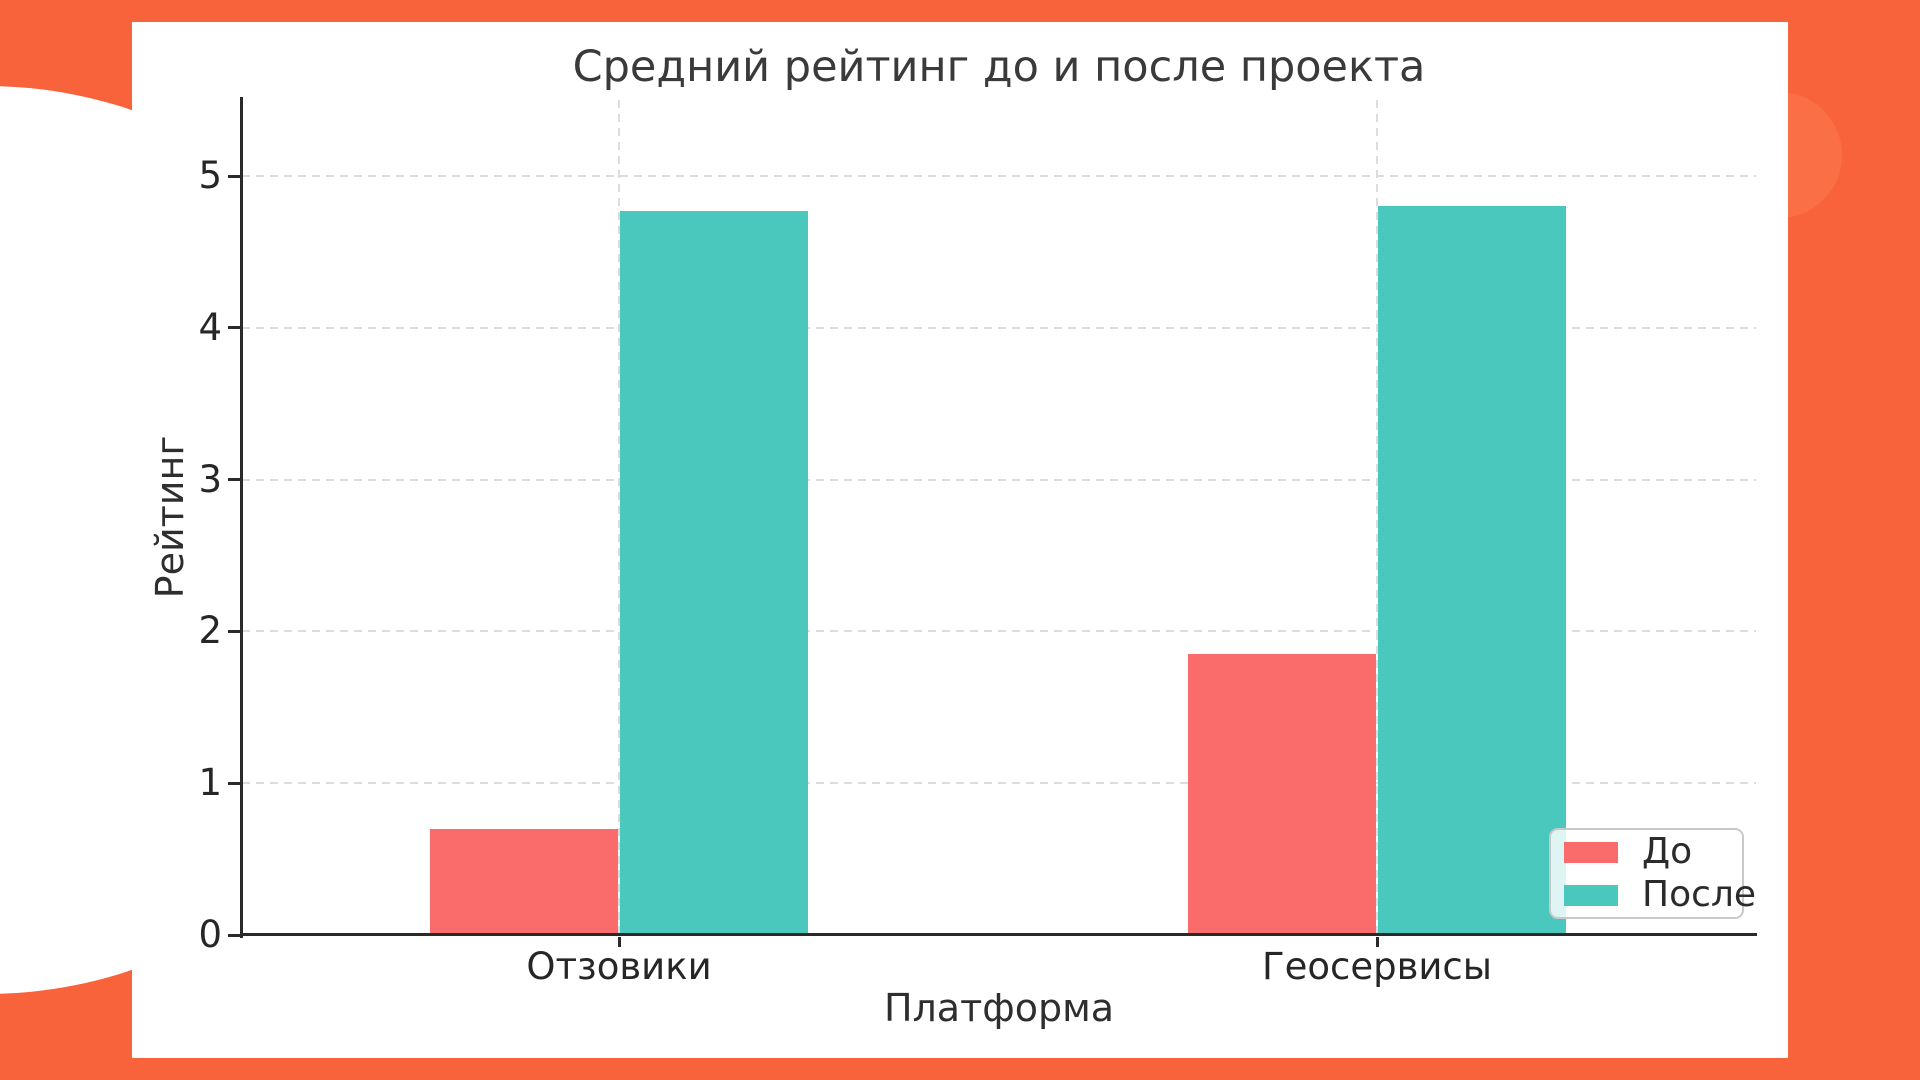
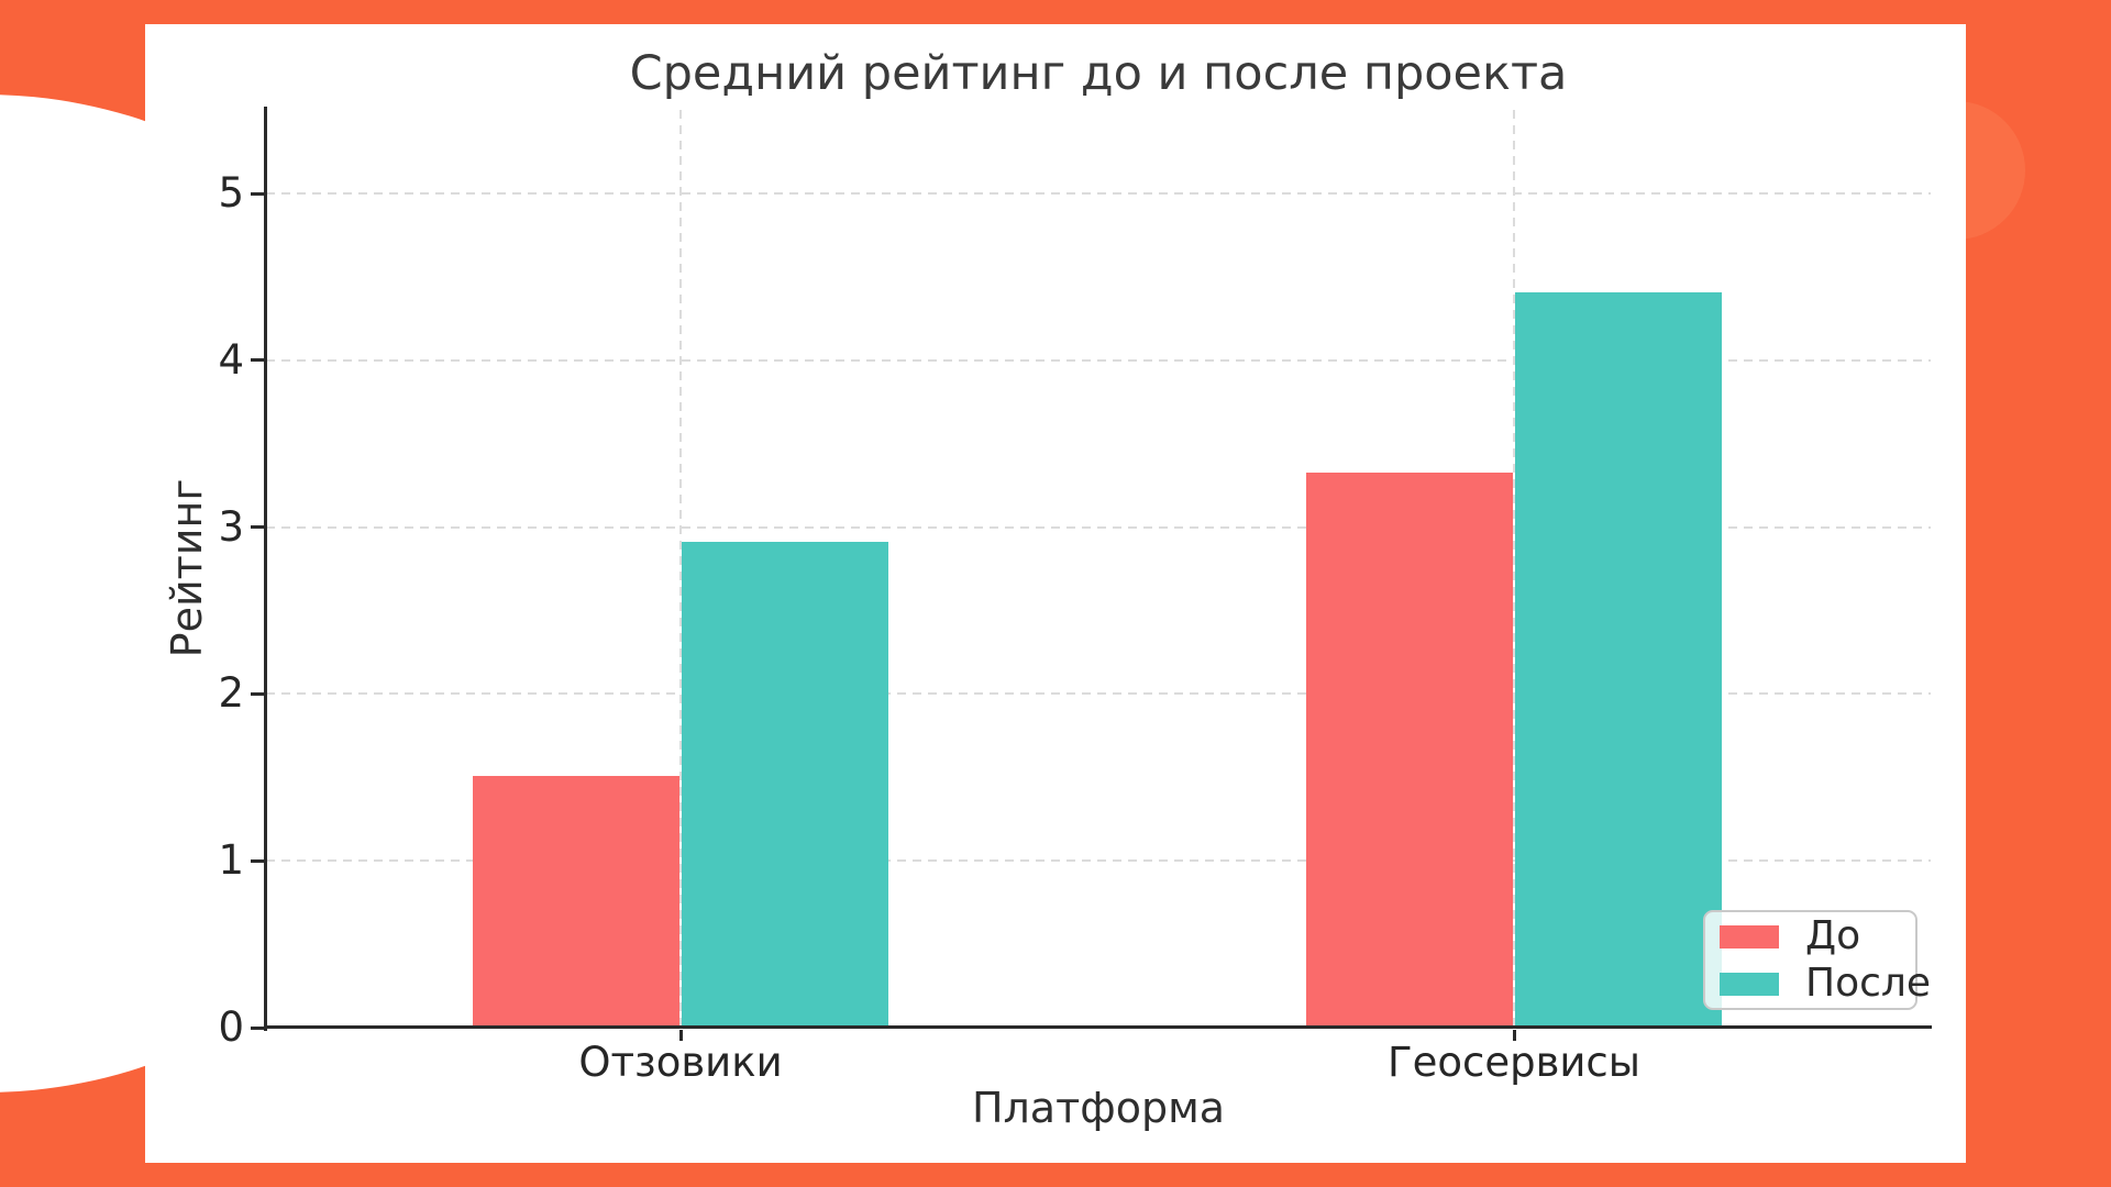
До/Отзовики: 0.70 -> 1.51
После/Отзовики: 4.77 -> 2.91
До/Геосервисы: 1.85 -> 3.33
После/Геосервисы: 4.80 -> 4.41
